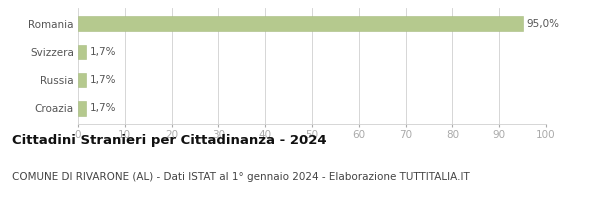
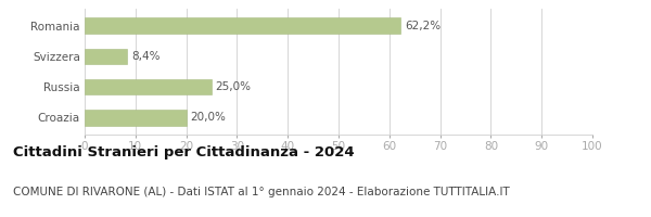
Romania: 95,0% -> 62,2%
Svizzera: 1,7% -> 8,4%
Russia: 1,7% -> 25,0%
Croazia: 1,7% -> 20,0%
